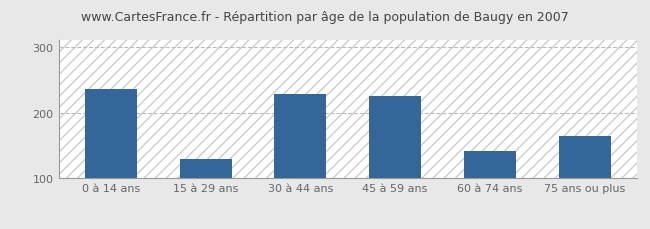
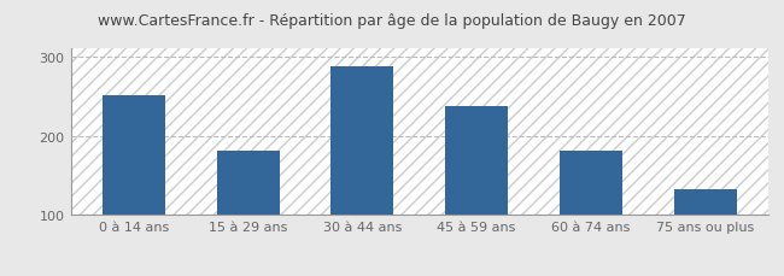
0 à 14 ans: 236 -> 251
15 à 29 ans: 130 -> 182
30 à 44 ans: 228 -> 288
45 à 59 ans: 226 -> 238
60 à 74 ans: 142 -> 181
75 ans ou plus: 164 -> 133
